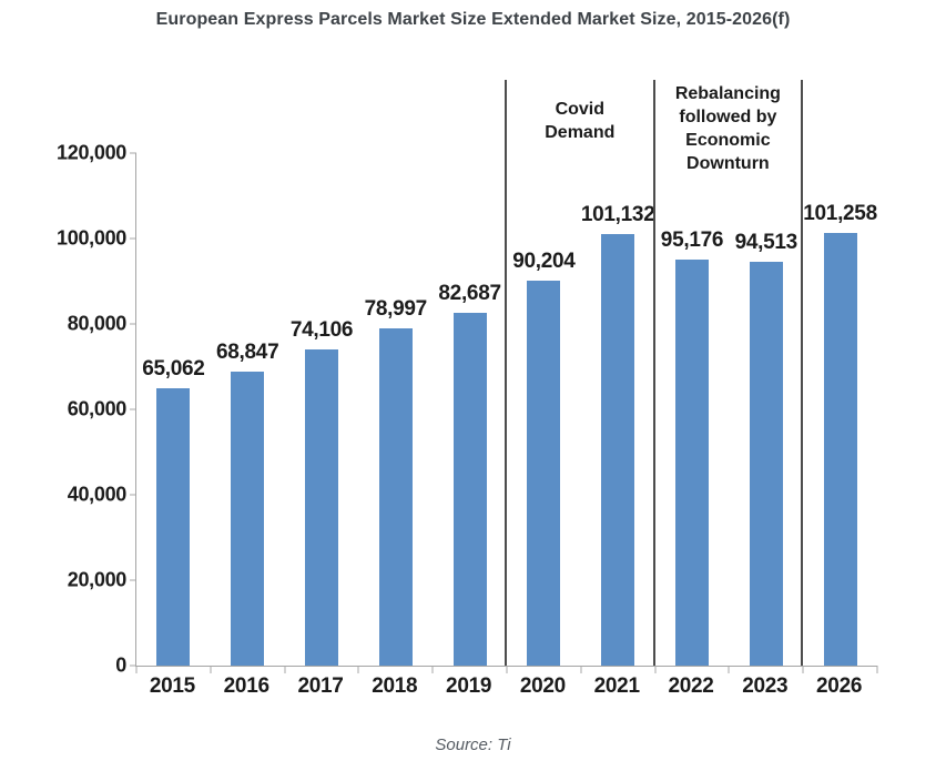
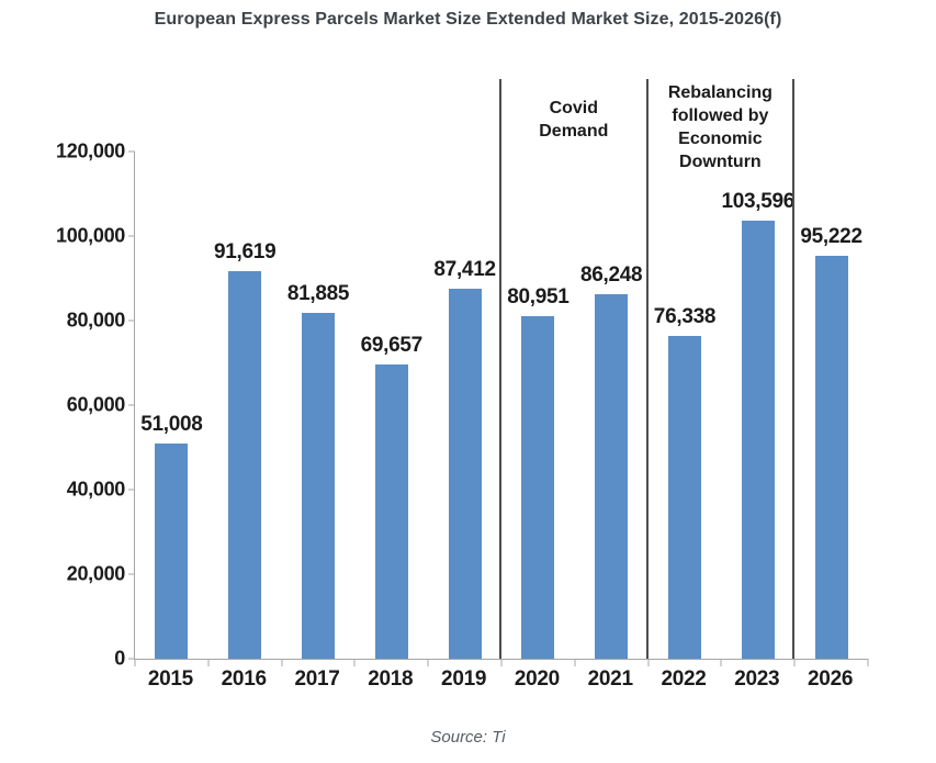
2015: 65,062 -> 51,008
2016: 68,847 -> 91,619
2017: 74,106 -> 81,885
2018: 78,997 -> 69,657
2019: 82,687 -> 87,412
2020: 90,204 -> 80,951
2021: 101,132 -> 86,248
2022: 95,176 -> 76,338
2023: 94,513 -> 103,596
2026: 101,258 -> 95,222
